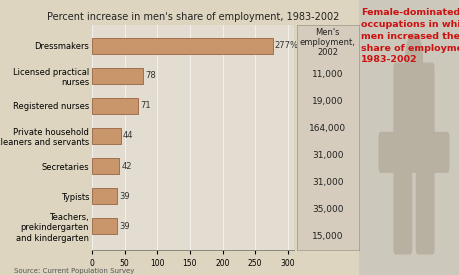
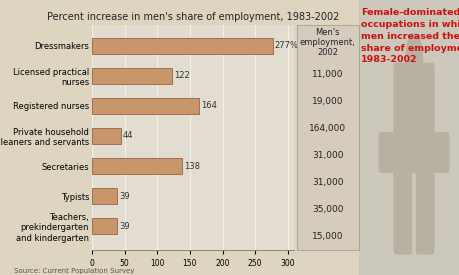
Licensed practical nurses: 78 -> 122
Registered nurses: 71 -> 164
Secretaries: 42 -> 138
